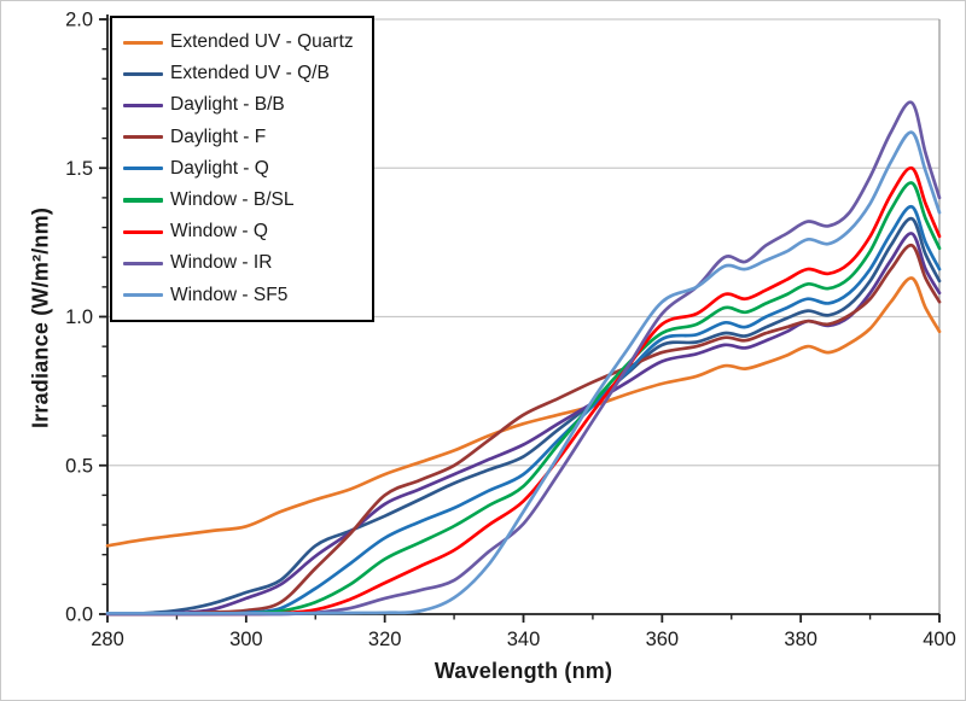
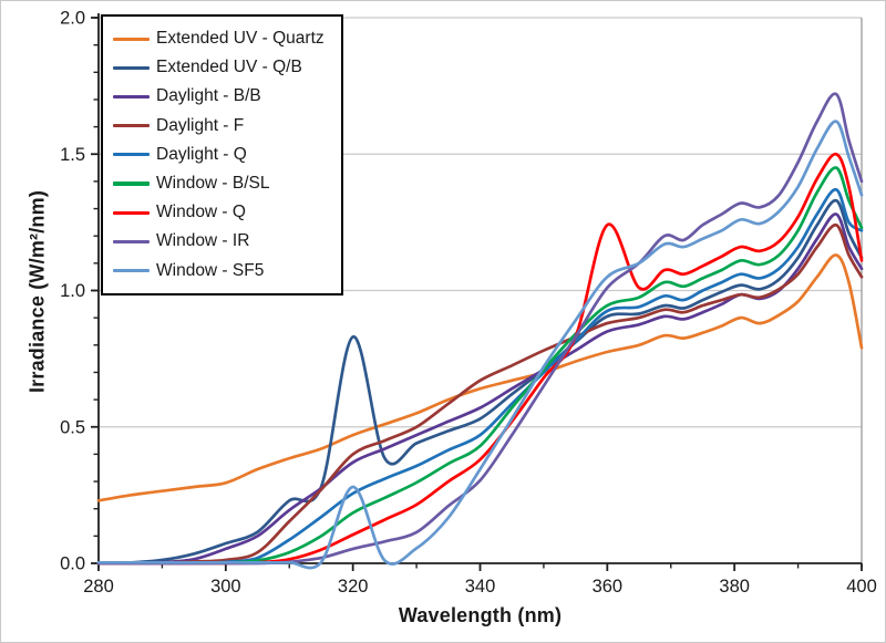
Extended UV - Q/B/320: 0.33 -> 0.83
Window - SF5/320: 0.01 -> 0.28
Window - Q/360: 0.97 -> 1.24
Extended UV - Quartz/400: 0.95 -> 0.79
Daylight - Q/400: 1.16 -> 1.22
Window - Q/400: 1.27 -> 1.11
